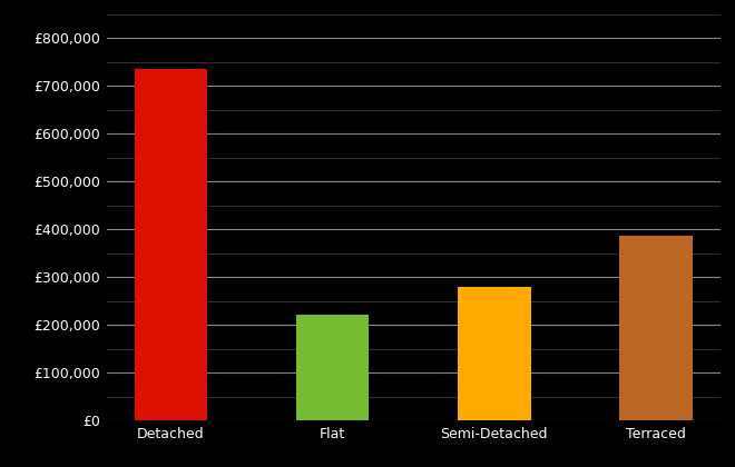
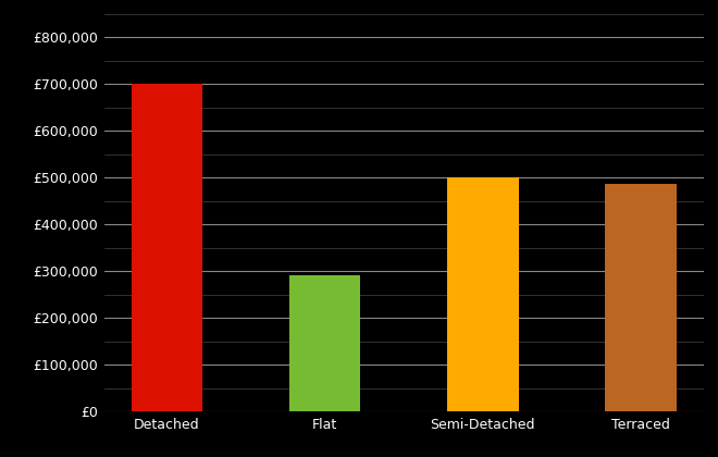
Detached: £735,000 -> £700,000
Flat: £220,000 -> £290,000
Semi-Detached: £280,000 -> £500,000
Terraced: £385,000 -> £487,000
